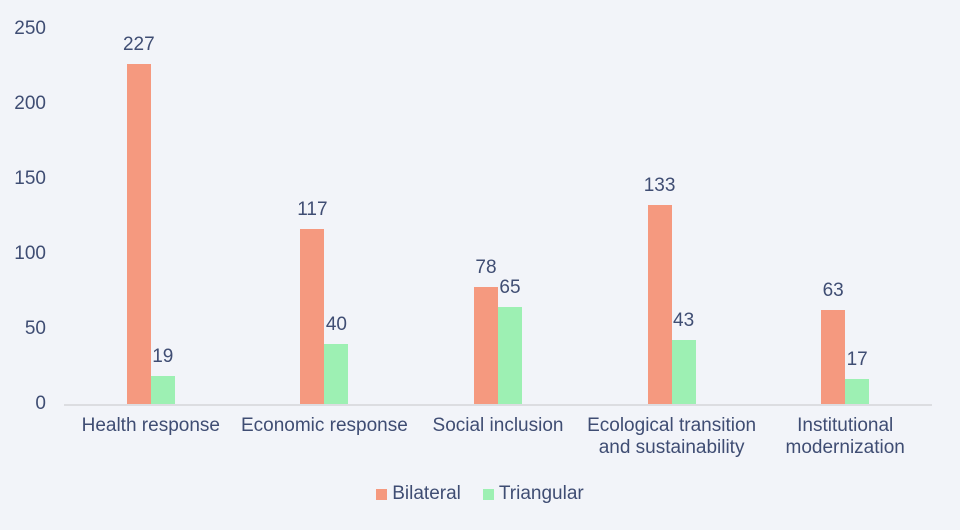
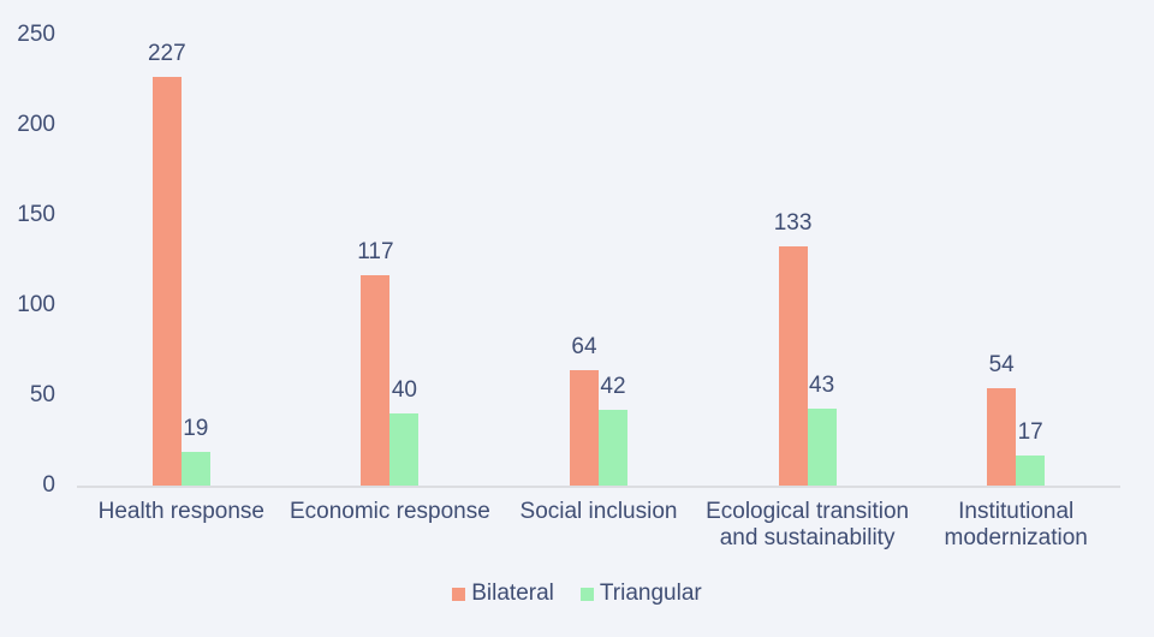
Bilateral/Social inclusion: 78 -> 64
Triangular/Social inclusion: 65 -> 42
Bilateral/Institutional modernization: 63 -> 54
